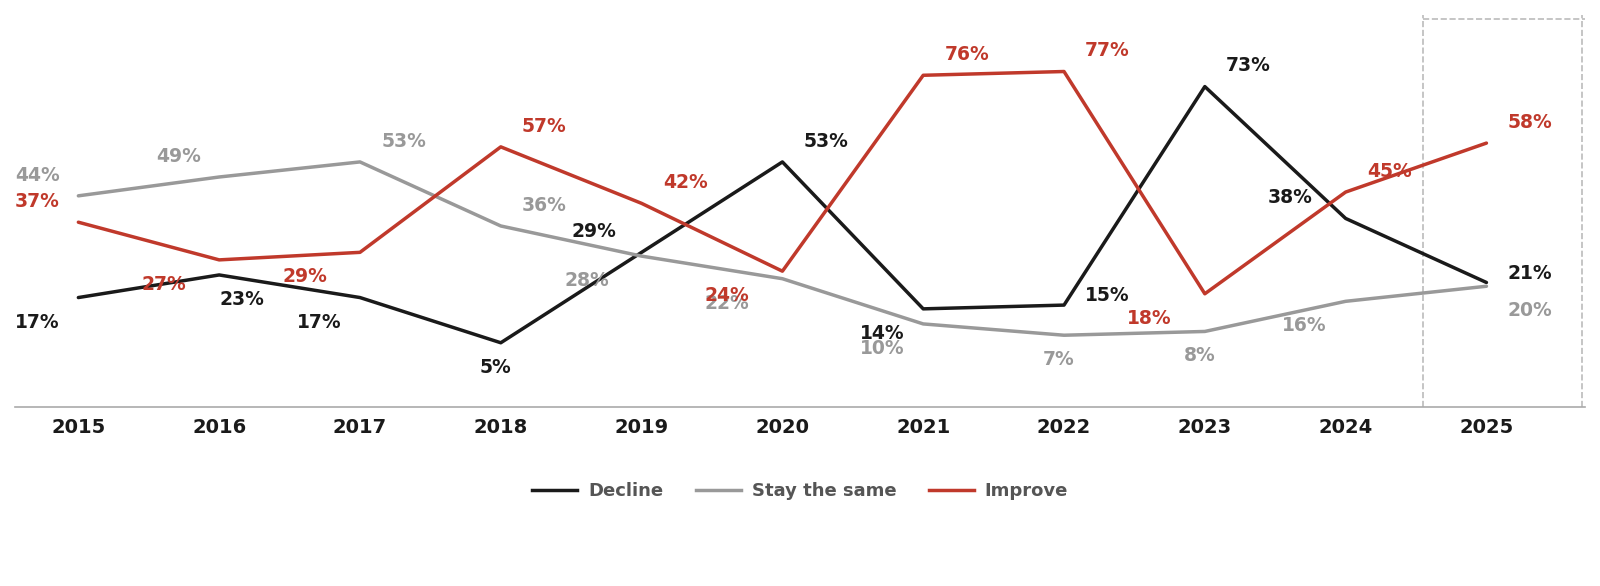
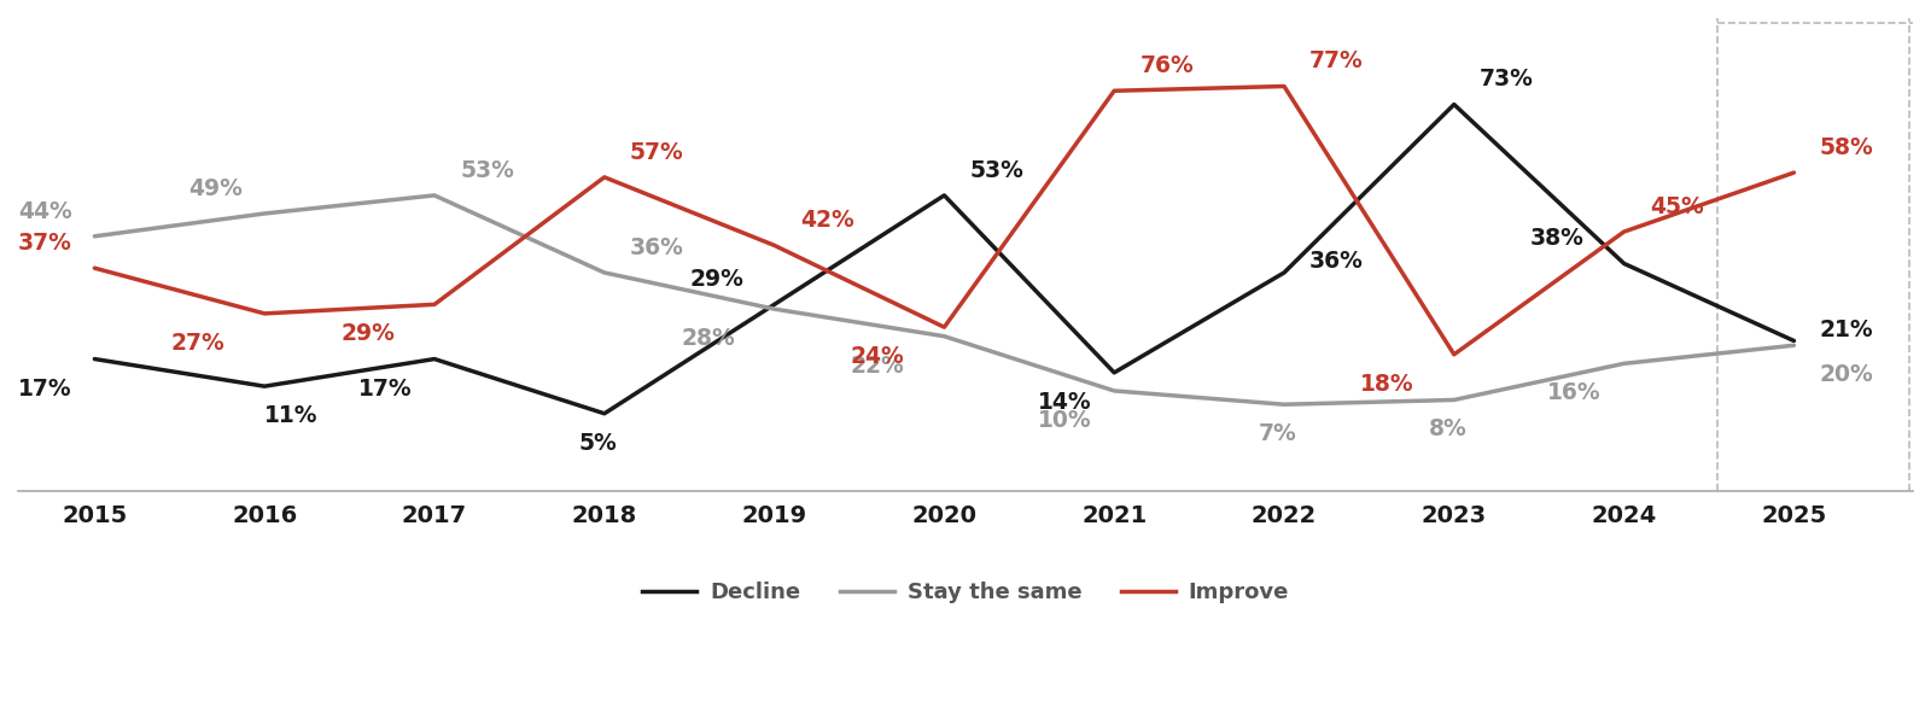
Decline/2016: 23% -> 11%
Decline/2022: 15% -> 36%
